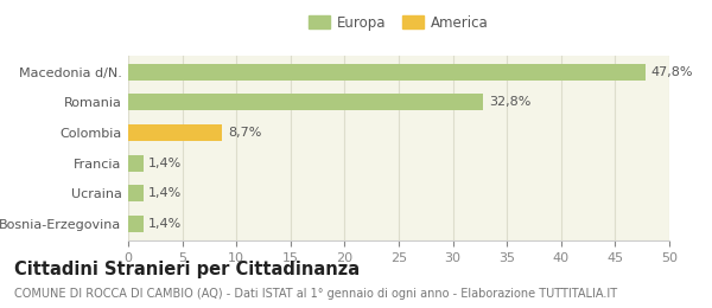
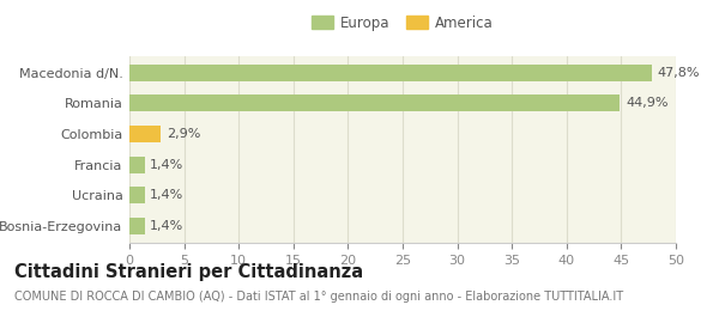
Romania: 32,8% -> 44,9%
Colombia: 8,7% -> 2,9%
